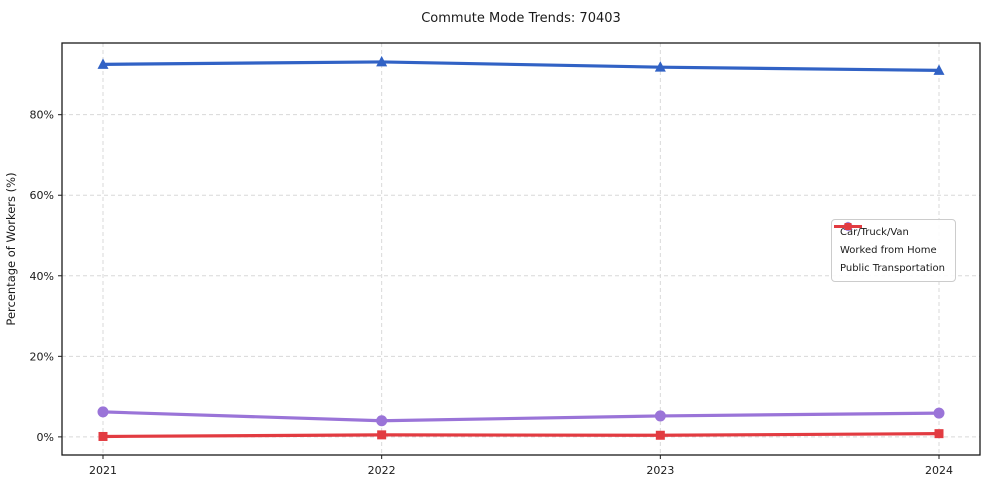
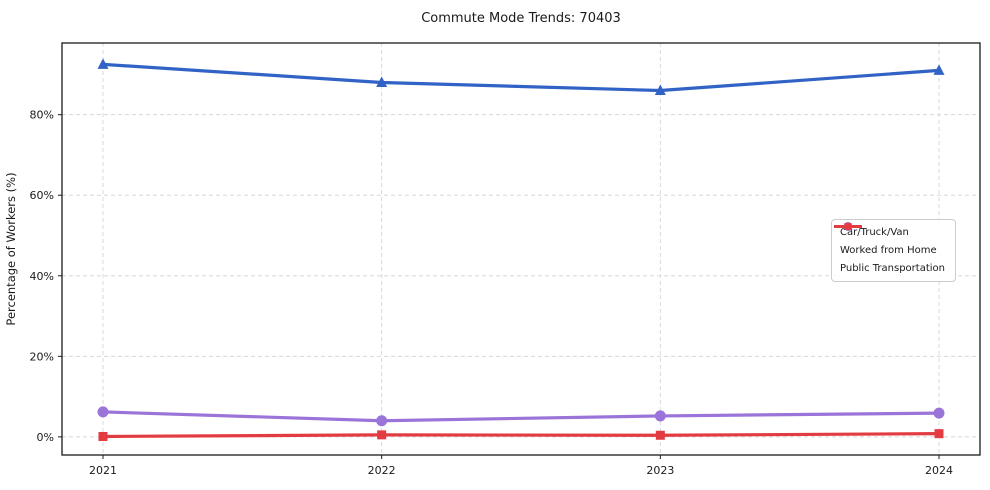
Car/Truck/Van/2022: 93% -> 88%
Car/Truck/Van/2023: 92% -> 86%
